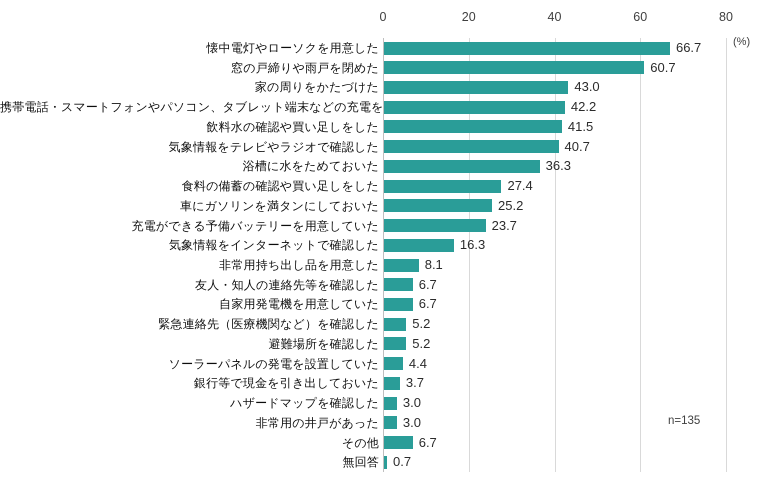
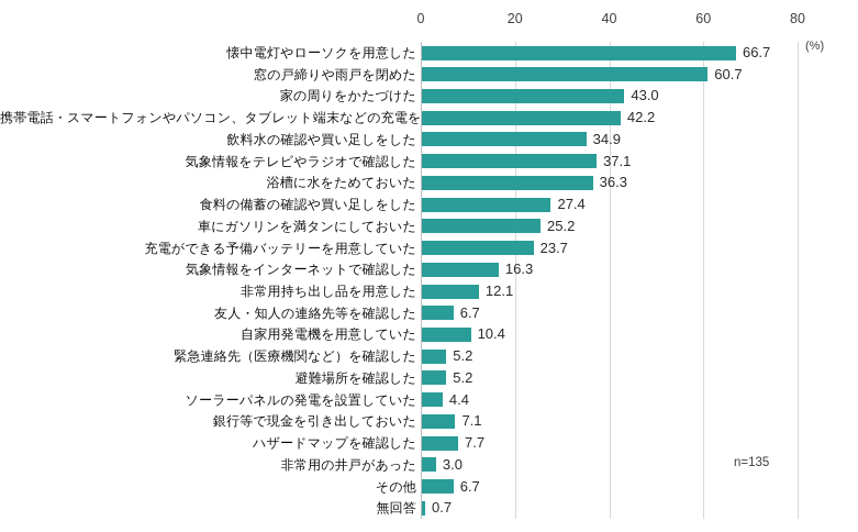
飲料水の確認や買い足しをした: 41.5 -> 34.9
気象情報をテレビやラジオで確認した: 40.7 -> 37.1
非常用持ち出し品を用意した: 8.1 -> 12.1
自家用発電機を用意していた: 6.7 -> 10.4
銀行等で現金を引き出しておいた: 3.7 -> 7.1
ハザードマップを確認した: 3.0 -> 7.7
